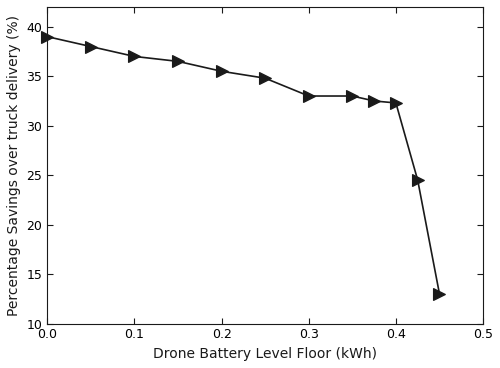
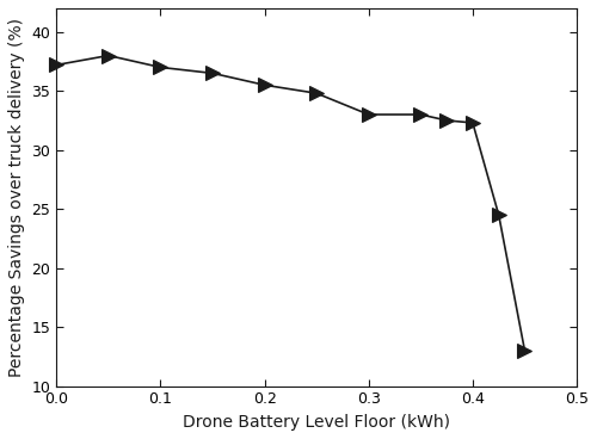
0.0: 39.0 -> 37.2
